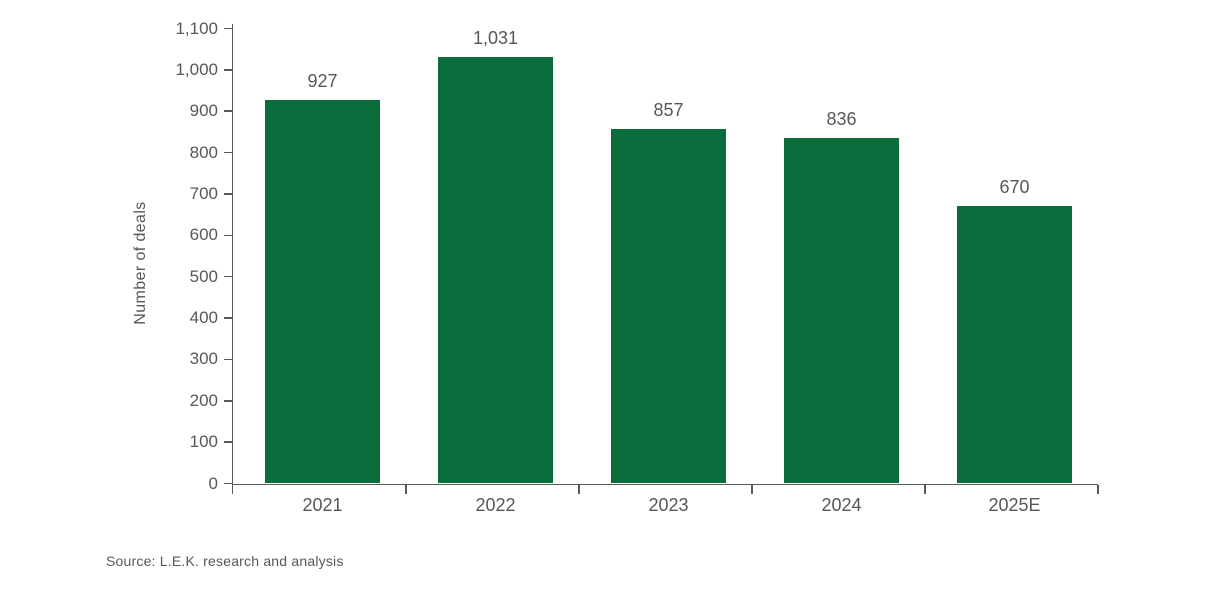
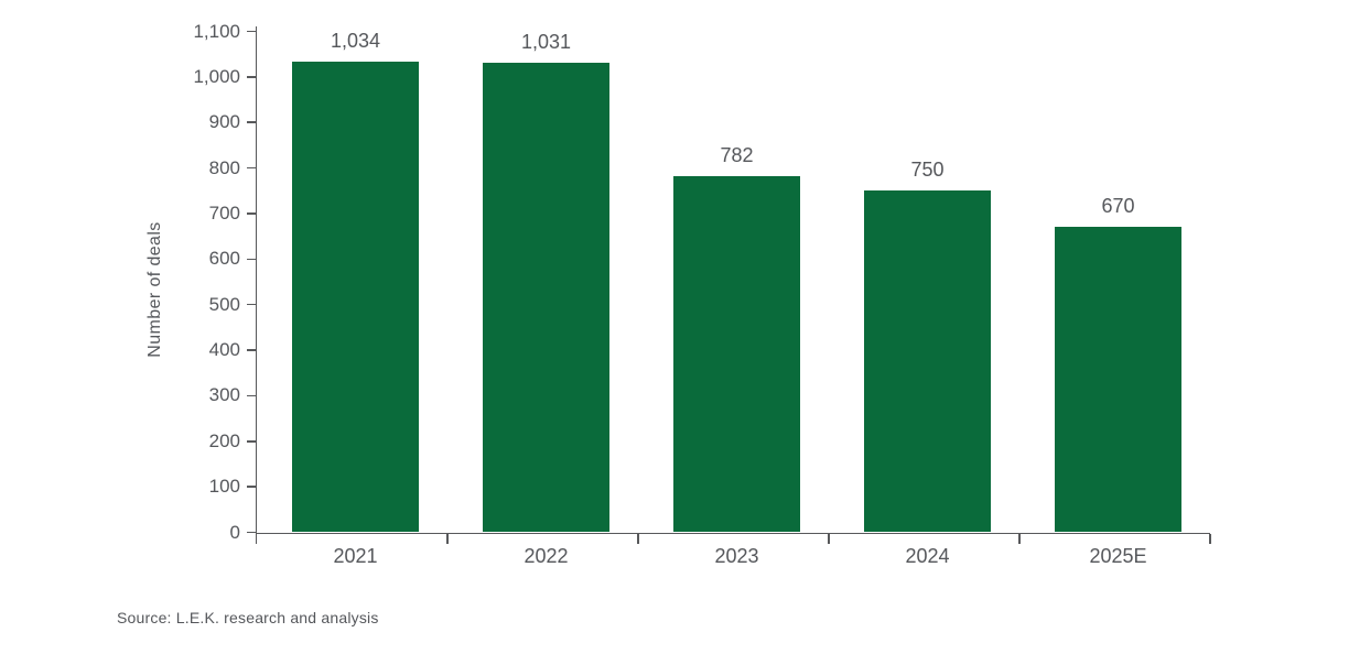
2021: 927 -> 1,034
2023: 857 -> 782
2024: 836 -> 750
